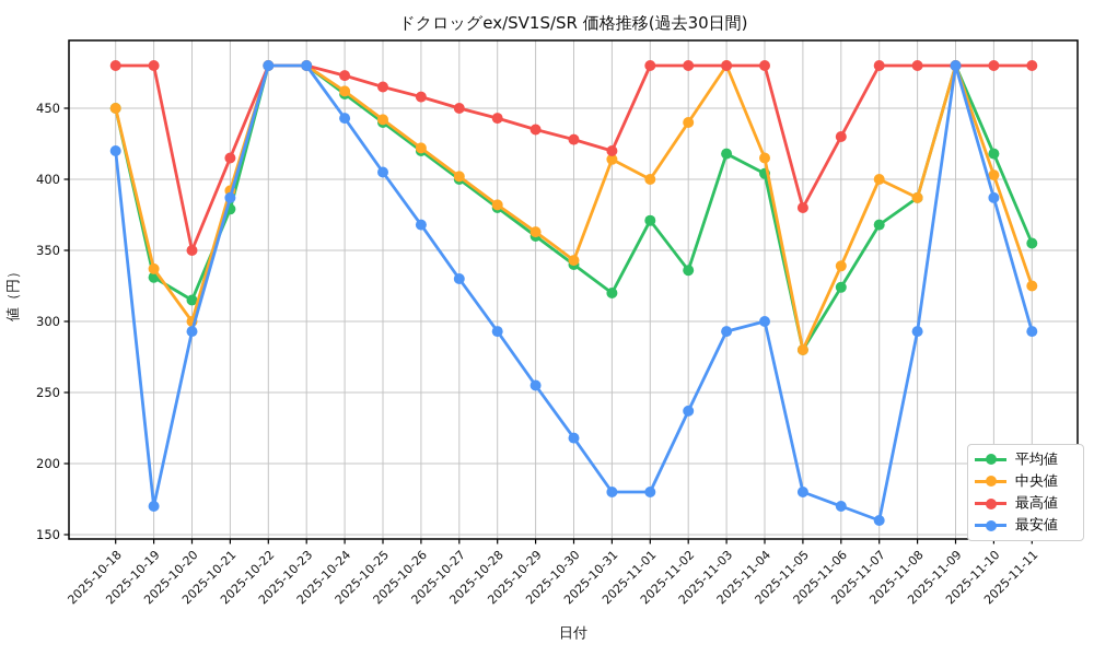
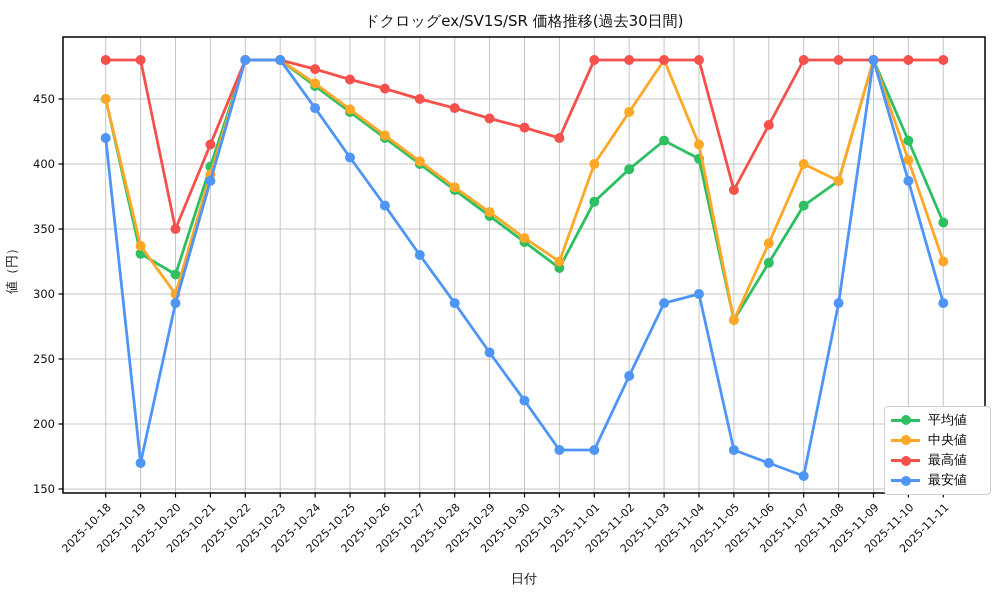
平均値/2025-10-21: 379 -> 398
中央値/2025-10-31: 414 -> 325
平均値/2025-11-02: 336 -> 396
